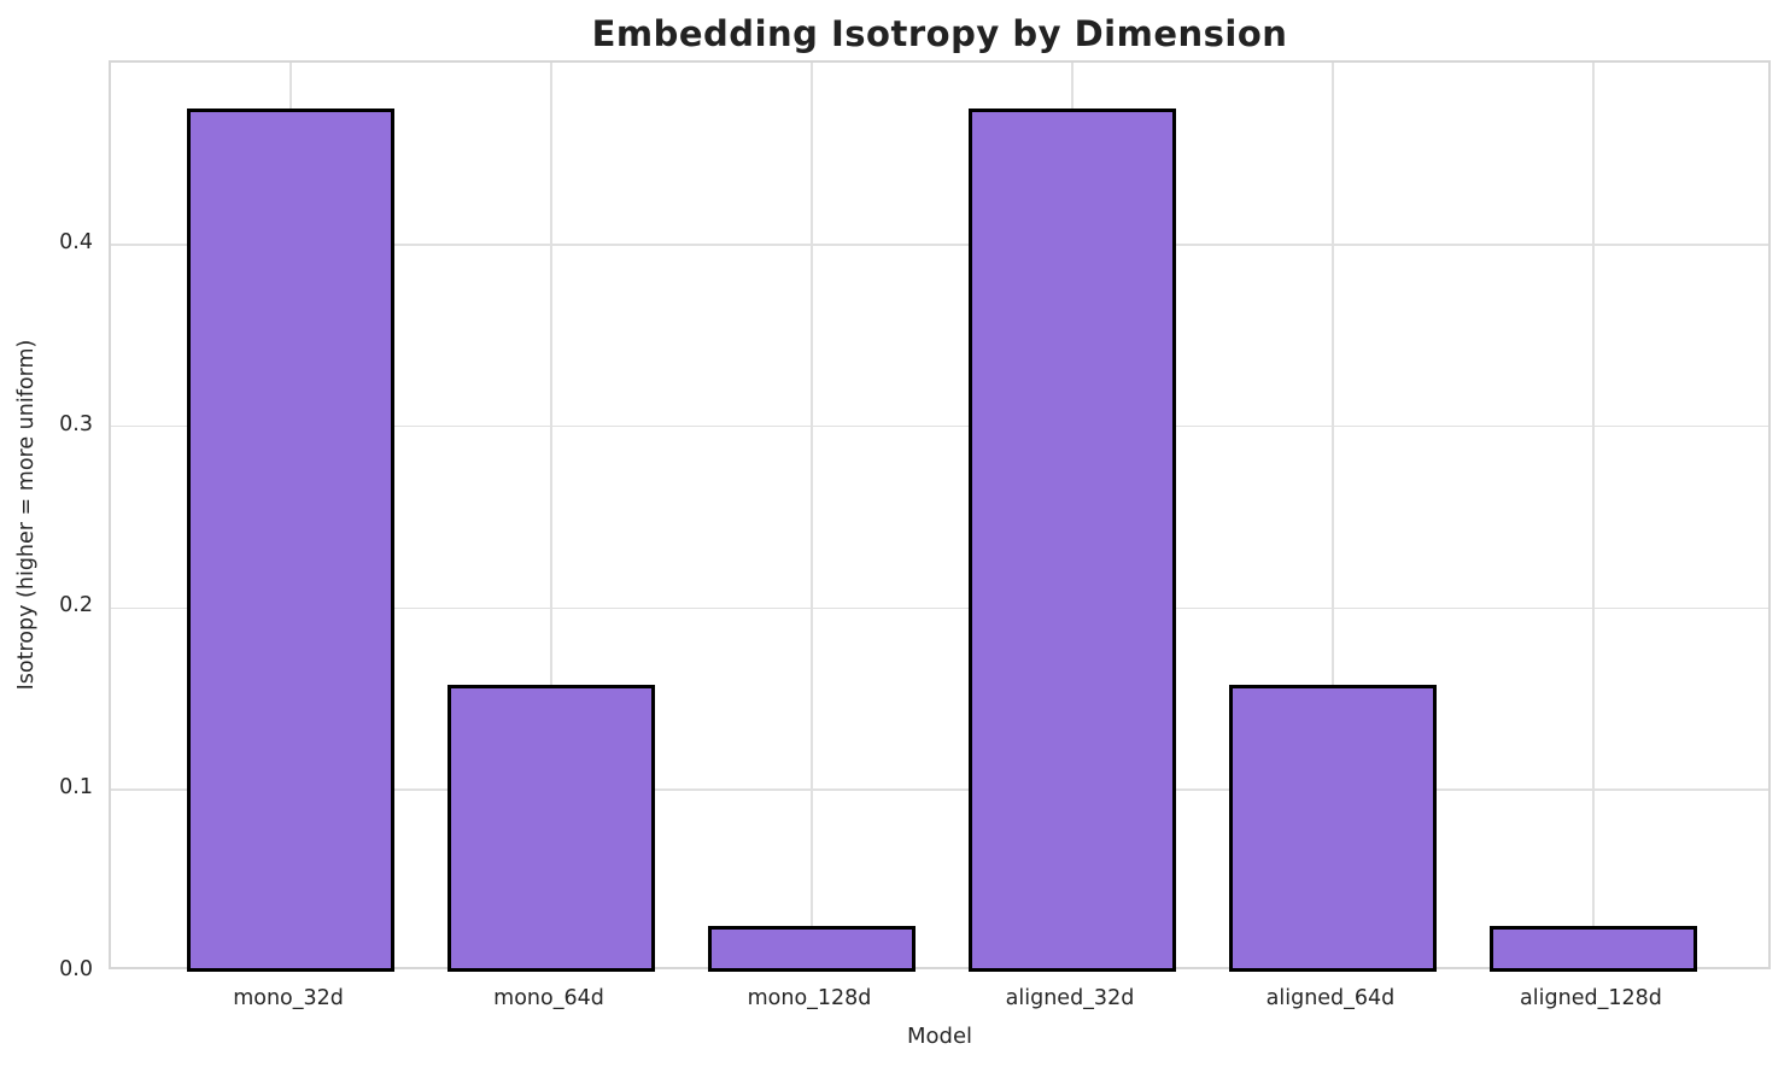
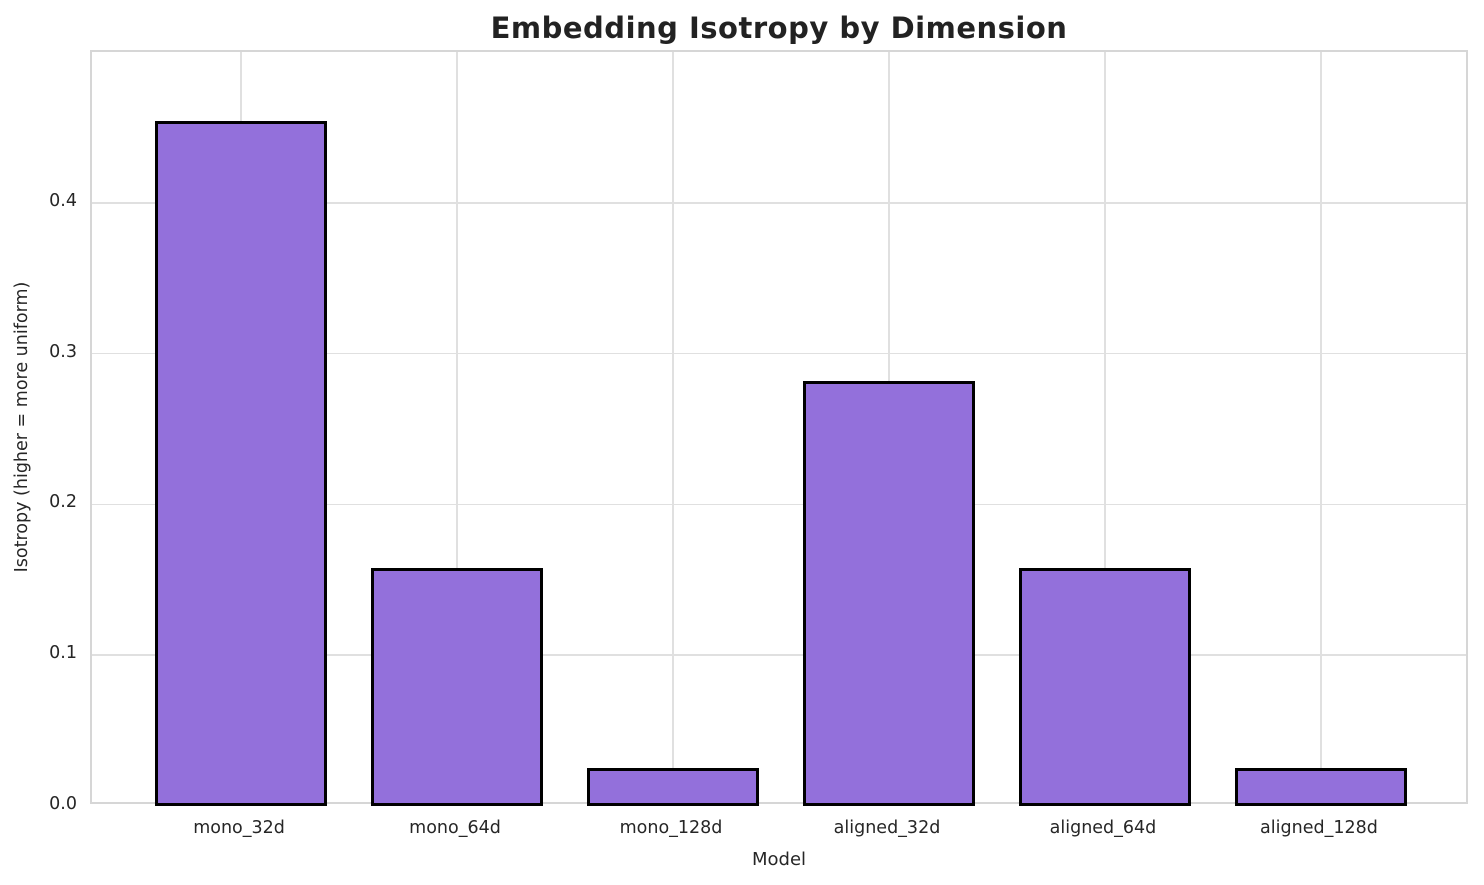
mono_32d: 0.475 -> 0.454
aligned_32d: 0.475 -> 0.282
